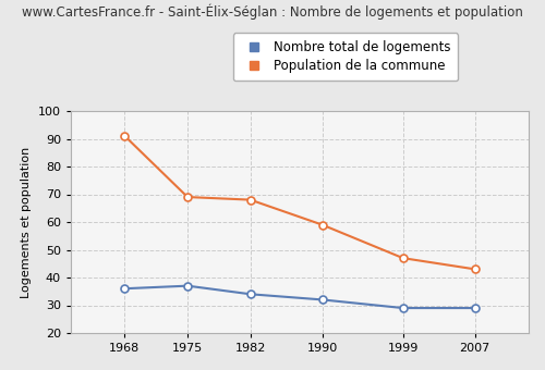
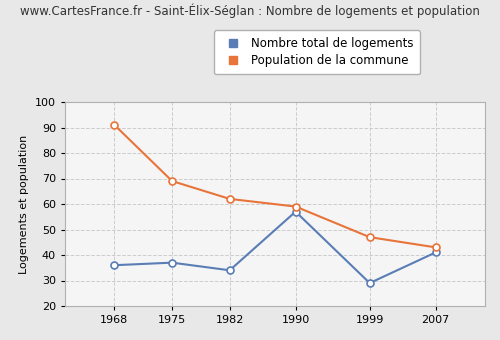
Population de la commune/1982: 68 -> 62
Nombre total de logements/1990: 32 -> 57
Nombre total de logements/2007: 29 -> 41
